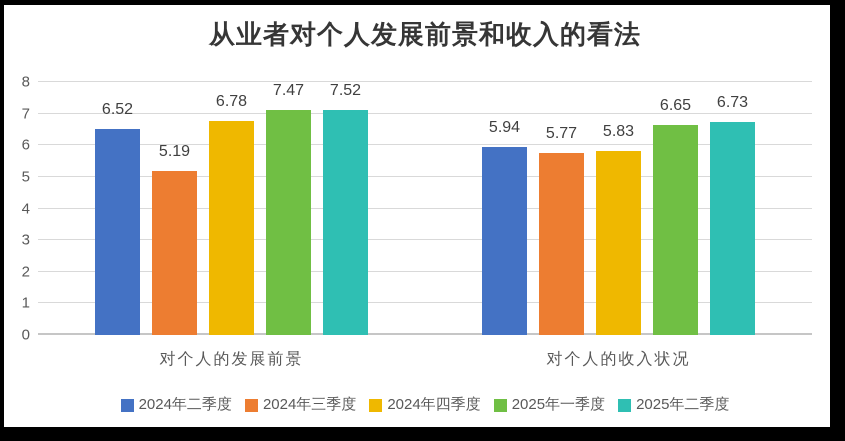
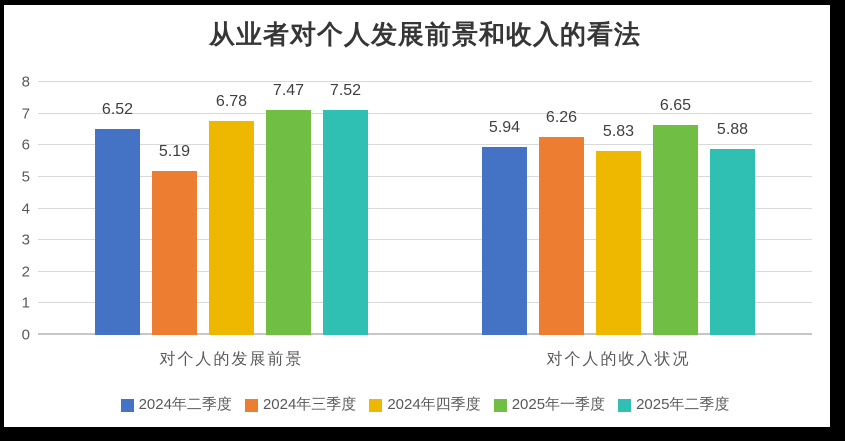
2024年三季度/对个人的收入状况: 5.77 -> 6.26
2025年二季度/对个人的收入状况: 6.73 -> 5.88
